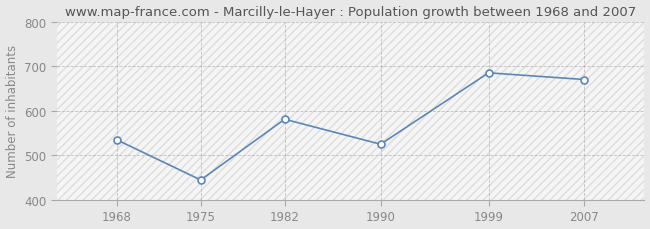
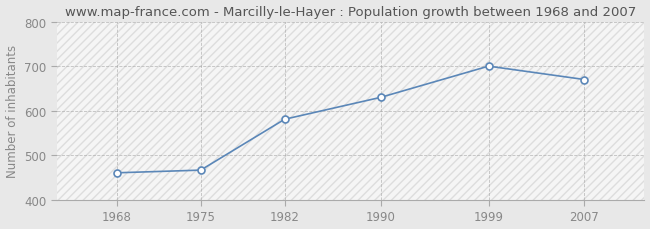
1968: 535 -> 461
1975: 445 -> 467
1990: 525 -> 630
1999: 685 -> 700
